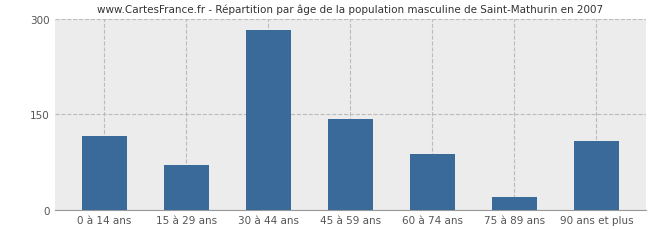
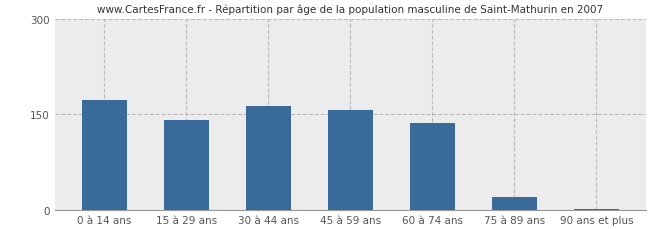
0 à 14 ans: 116 -> 172
15 à 29 ans: 70 -> 141
30 à 44 ans: 282 -> 163
45 à 59 ans: 142 -> 156
60 à 74 ans: 88 -> 136
90 ans et plus: 108 -> 2
